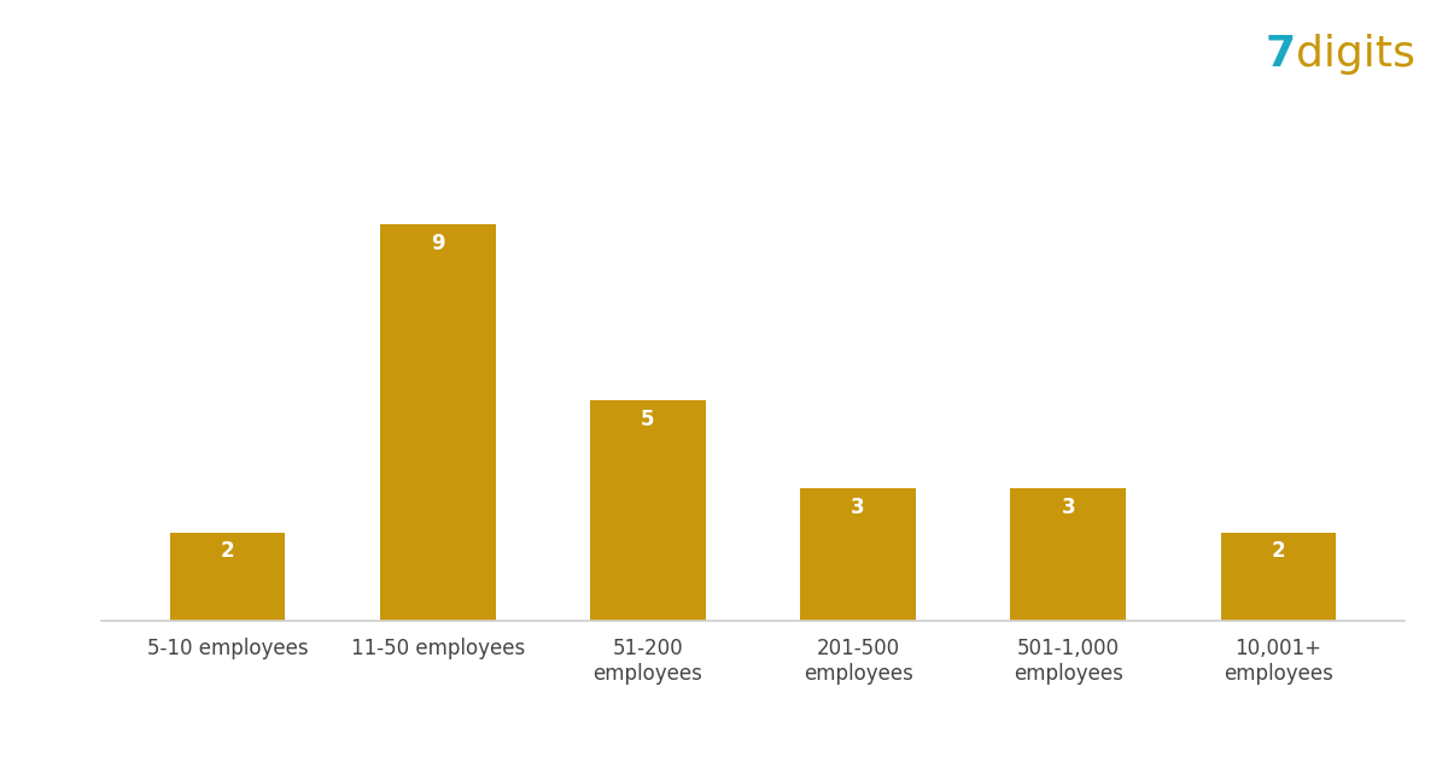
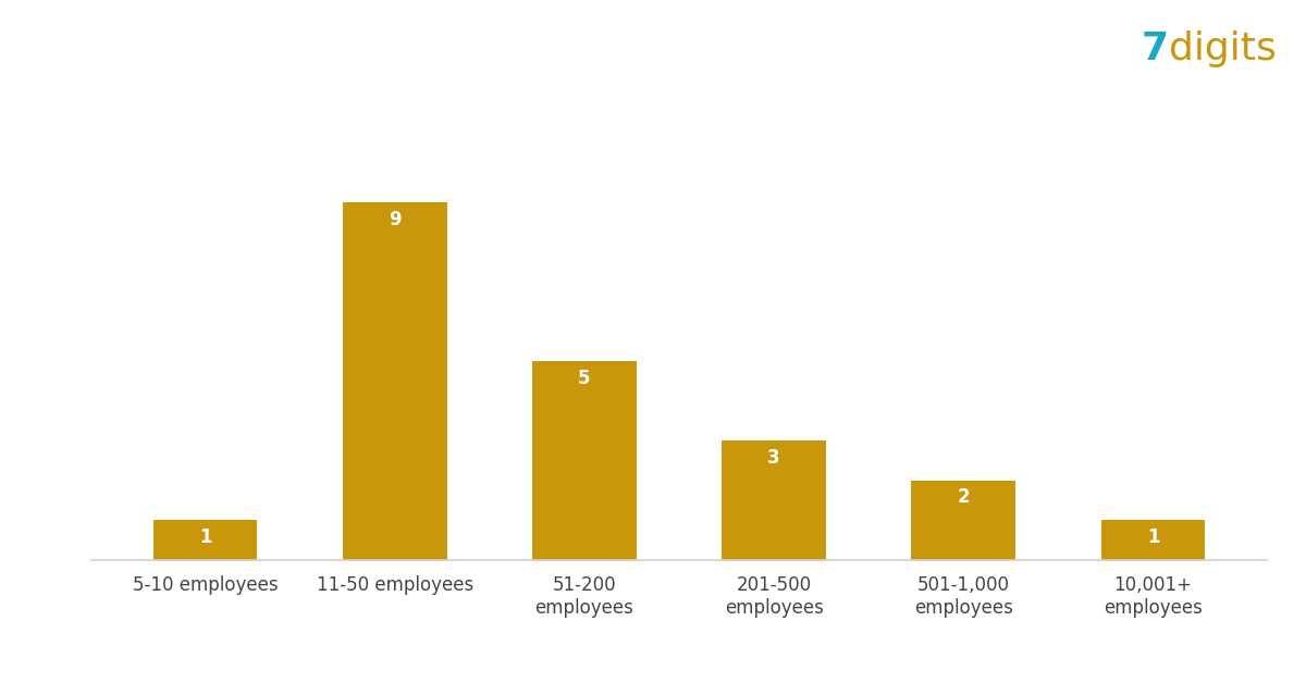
5-10 employees: 2 -> 1
501-1,000 employees: 3 -> 2
10,001+ employees: 2 -> 1
